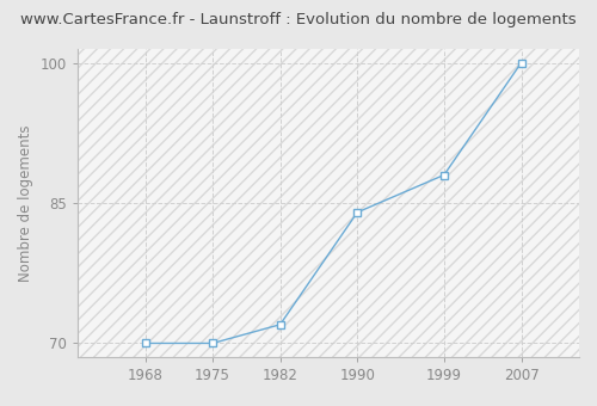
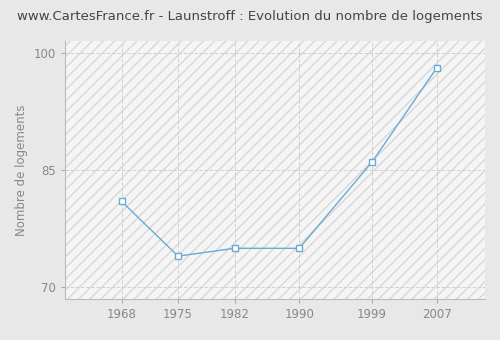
1968: 70 -> 81
1975: 70 -> 74
1982: 72 -> 75
1990: 84 -> 75
1999: 88 -> 86
2007: 100 -> 98
